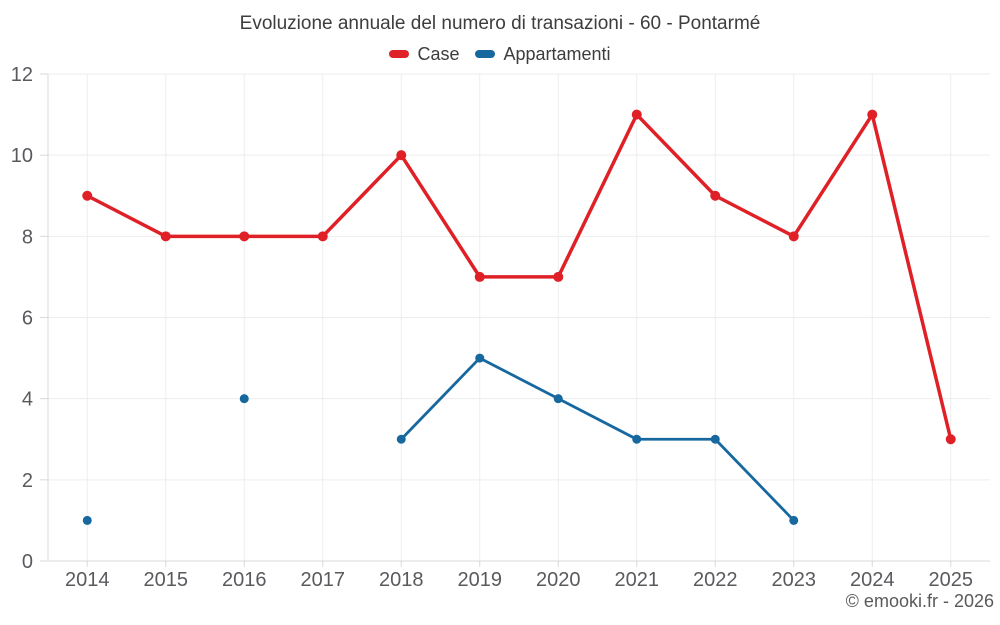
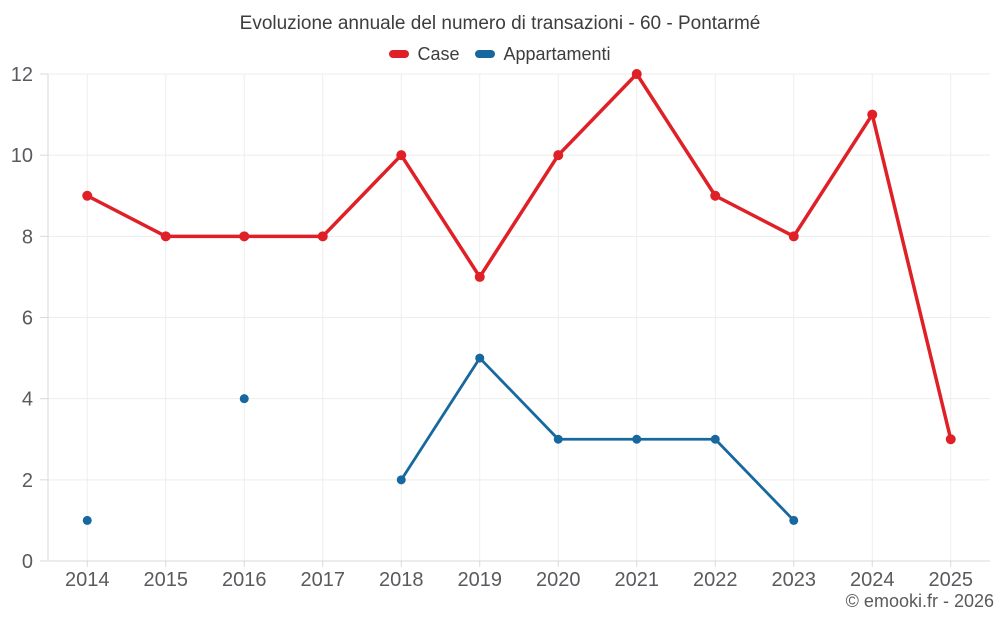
Appartamenti/2018: 3 -> 2
Case/2020: 7 -> 10
Appartamenti/2020: 4 -> 3
Case/2021: 11 -> 12
